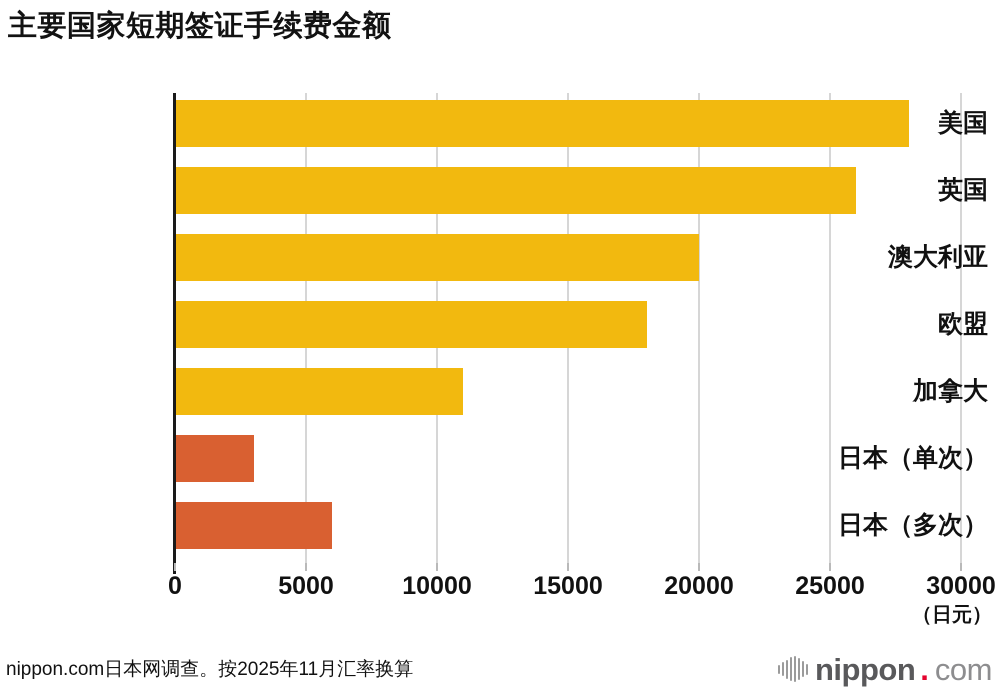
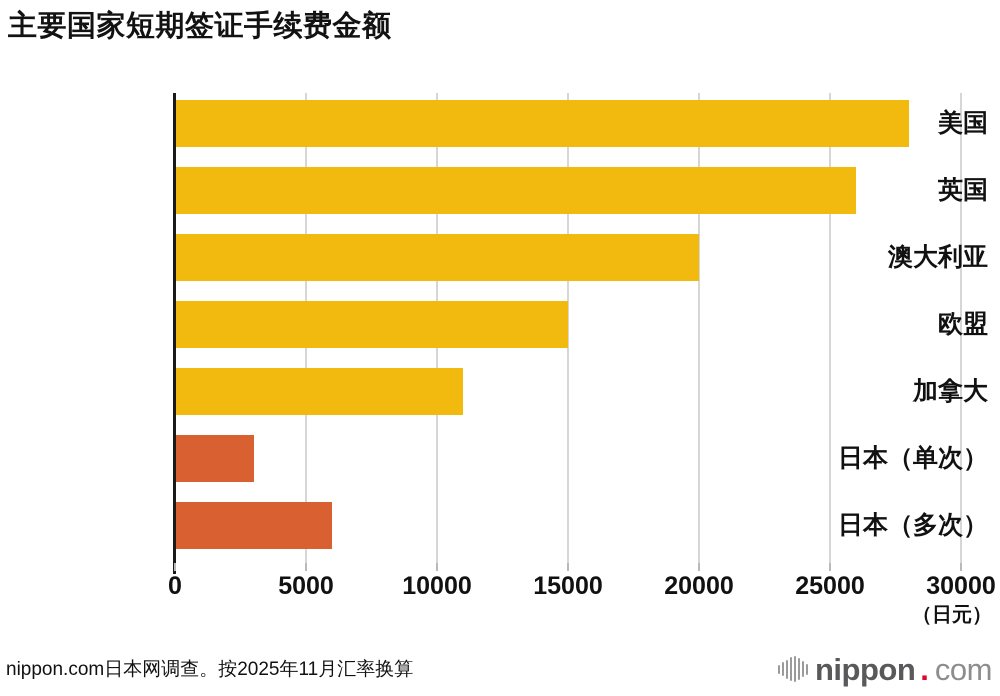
欧盟: 18000 -> 15000
